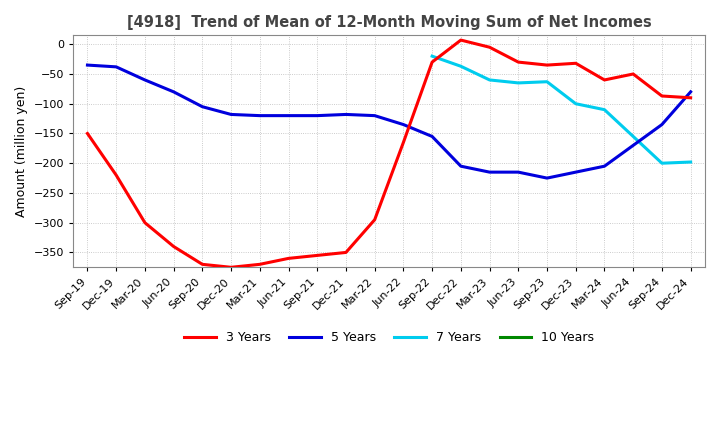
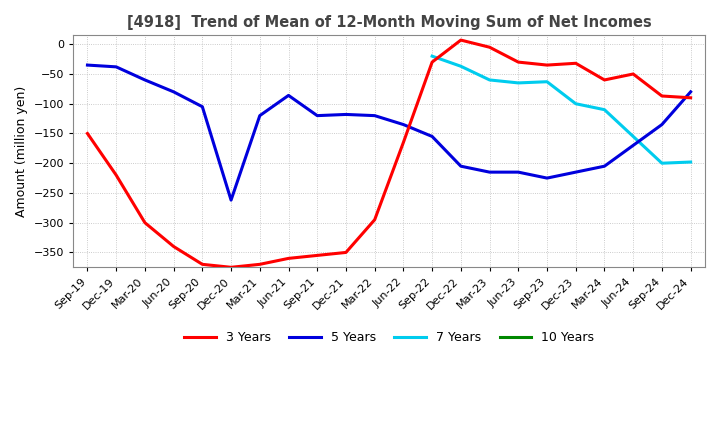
5 Years/Dec-20: -118 -> -262
5 Years/Jun-21: -120 -> -86
